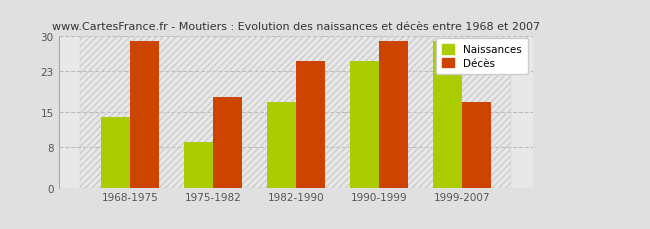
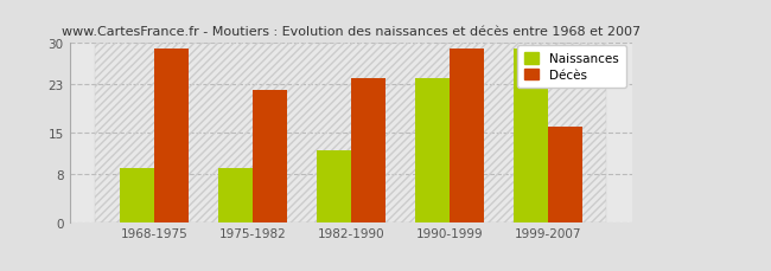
Naissances/1968-1975: 14 -> 9
Décès/1975-1982: 18 -> 22
Naissances/1982-1990: 17 -> 12
Décès/1982-1990: 25 -> 24
Naissances/1990-1999: 25 -> 24
Décès/1999-2007: 17 -> 16
